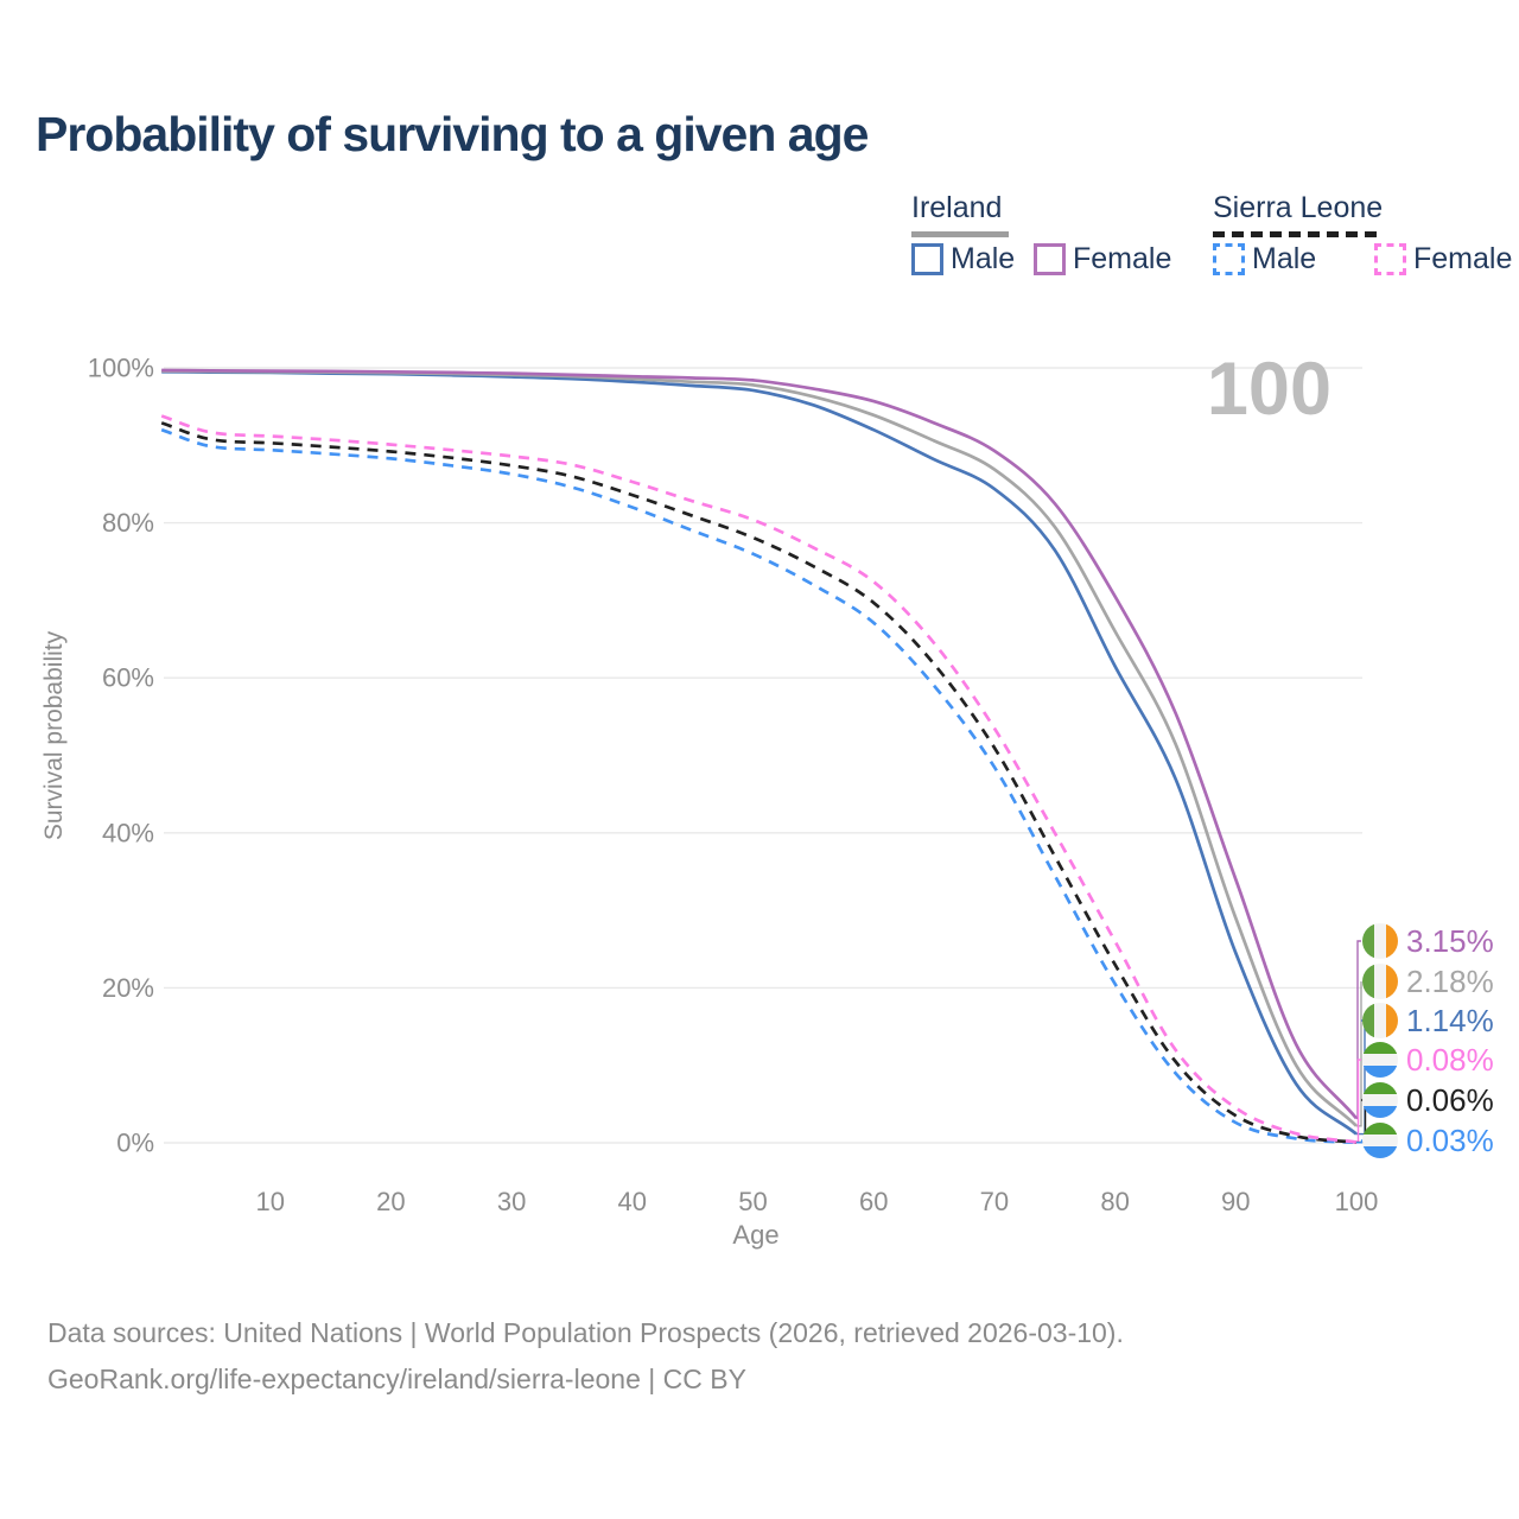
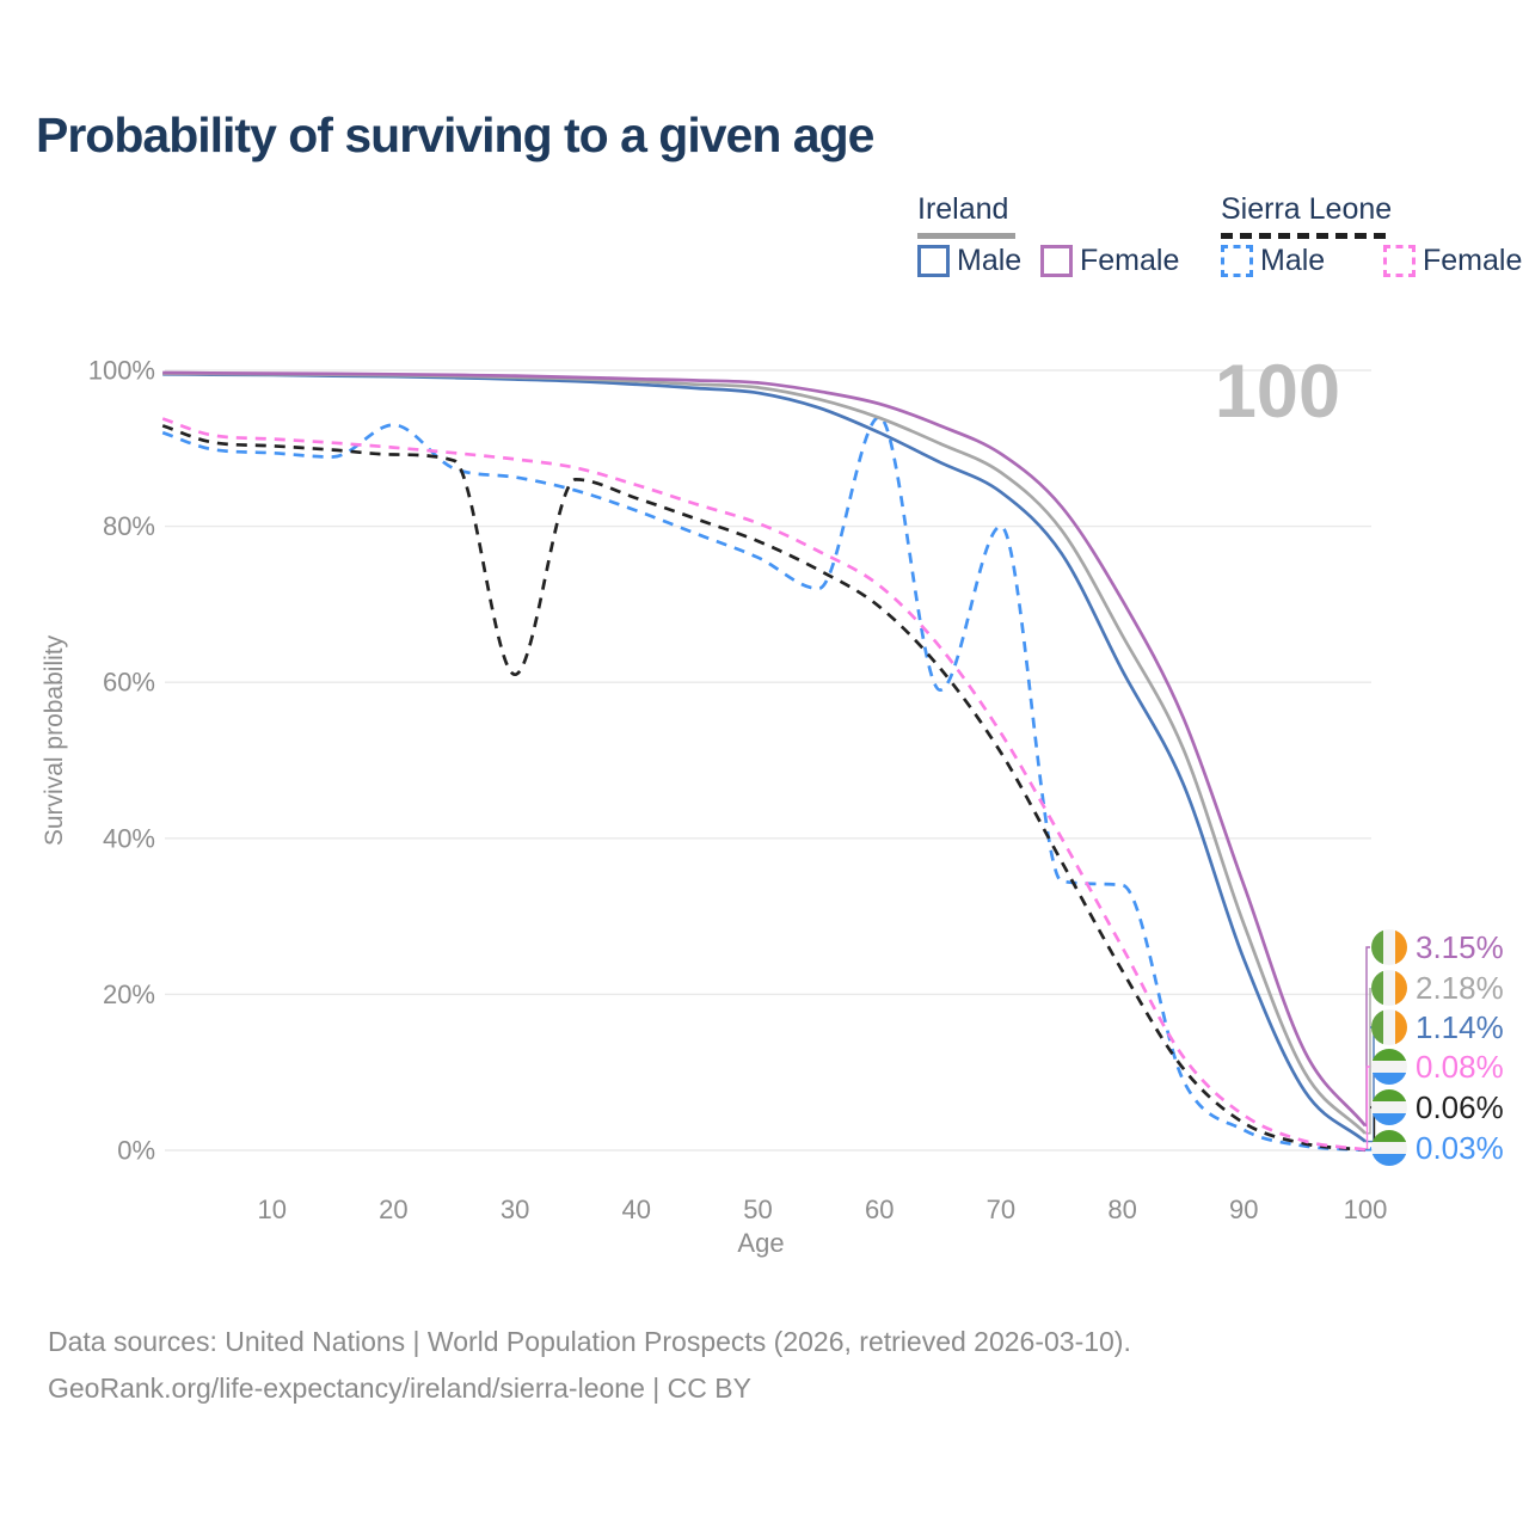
Sierra Leone Male/20: 88% -> 93%
Sierra Leone/30: 87% -> 61%
Sierra Leone Male/60: 67% -> 94%
Sierra Leone Male/70: 48% -> 80%
Sierra Leone Male/80: 20% -> 34%
